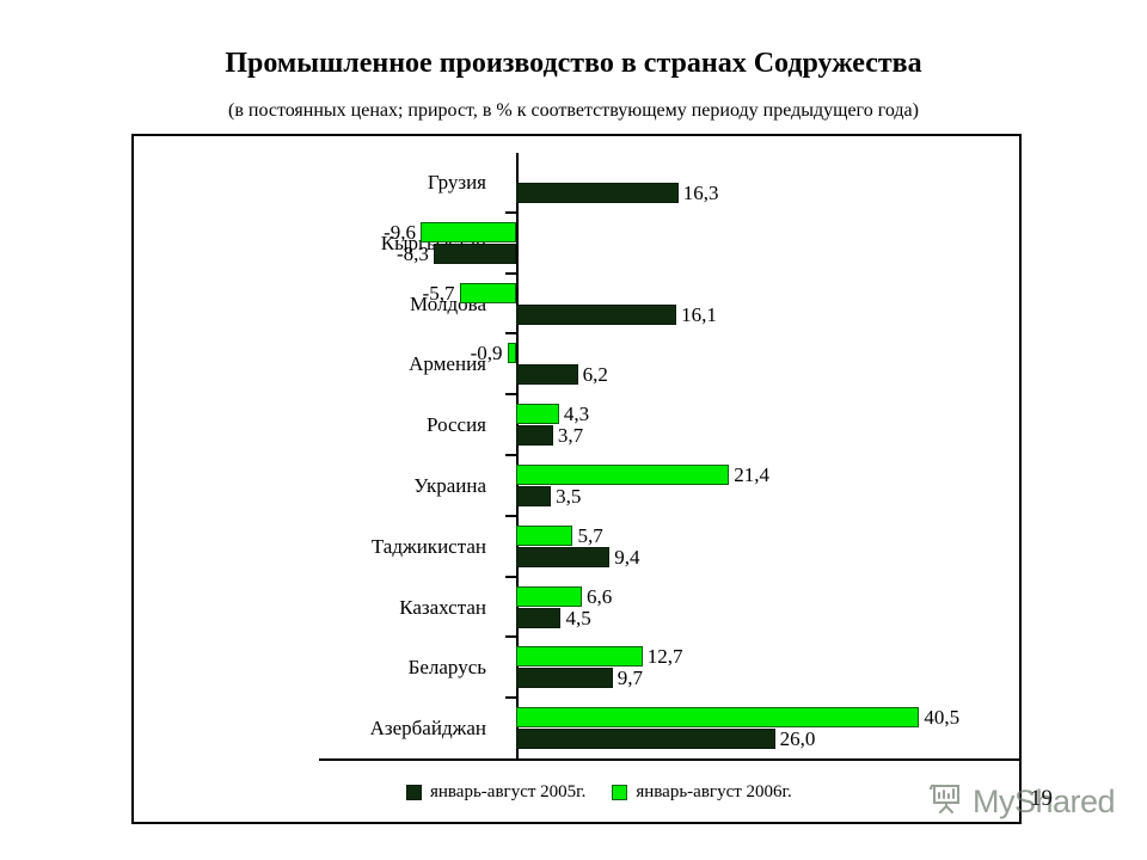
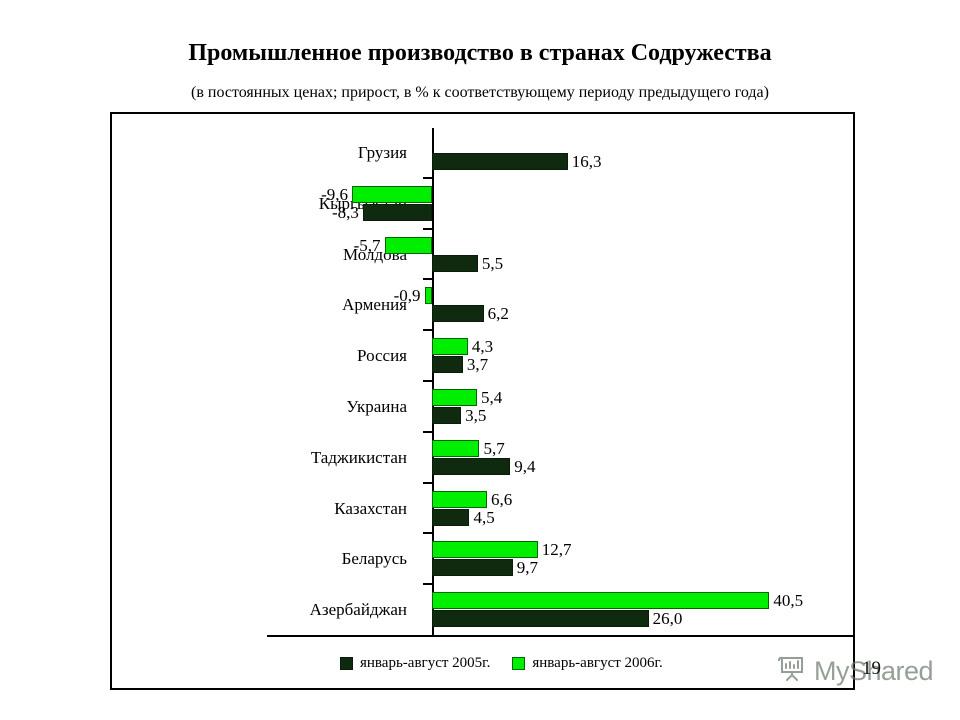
январь-август 2005г./Молдова: 16,1 -> 5,5
январь-август 2006г./Украина: 21,4 -> 5,4
